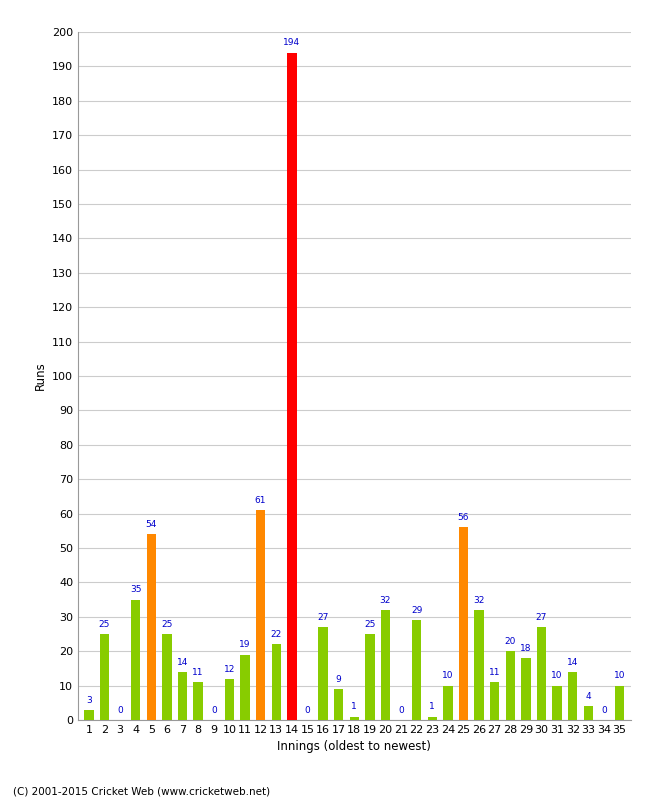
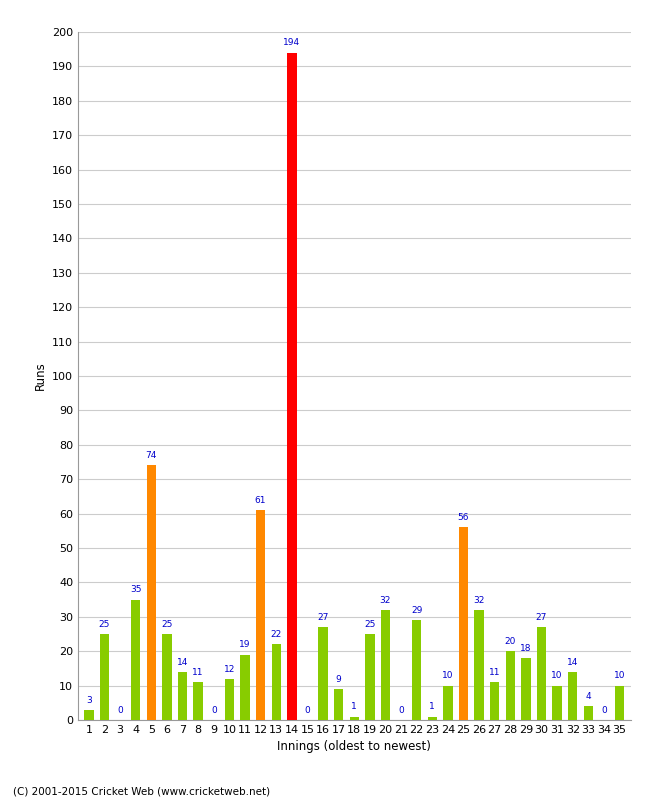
5: 54 -> 74
